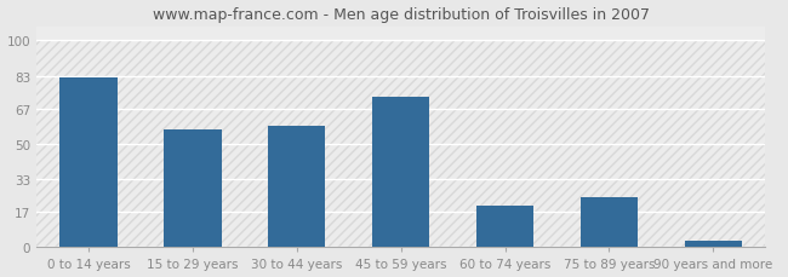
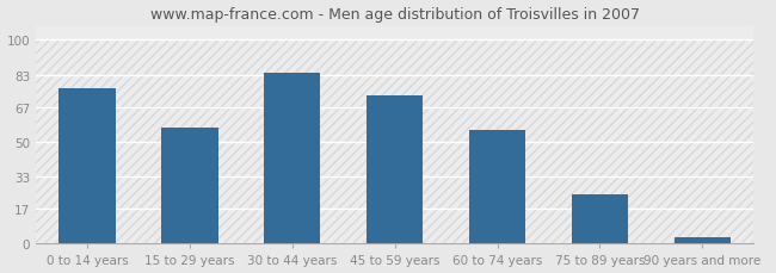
0 to 14 years: 82 -> 76
30 to 44 years: 59 -> 84
60 to 74 years: 20 -> 56
